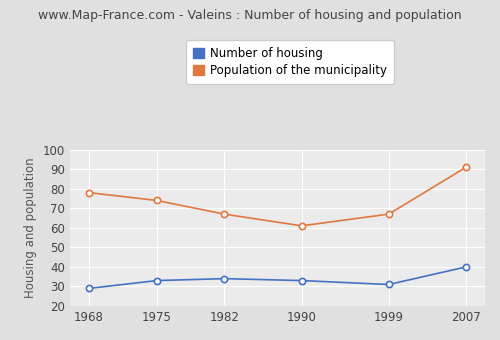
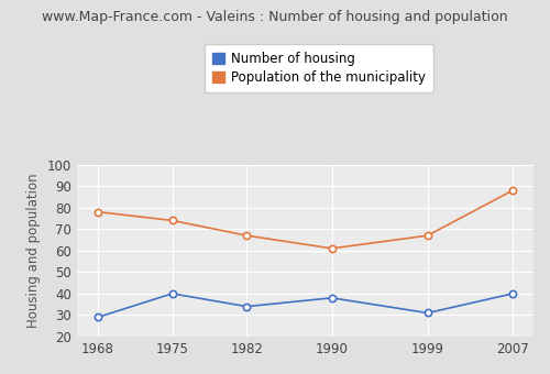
Number of housing/1975: 33 -> 40
Number of housing/1990: 33 -> 38
Population of the municipality/2007: 91 -> 88
